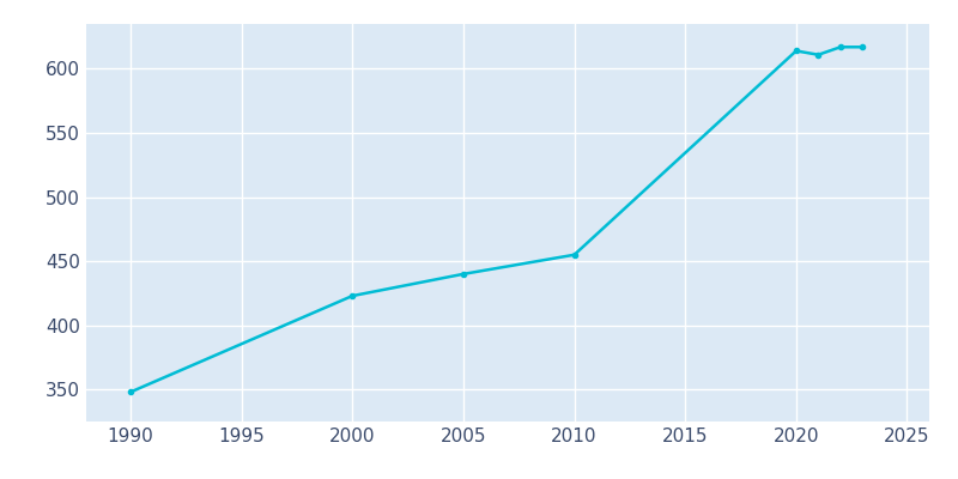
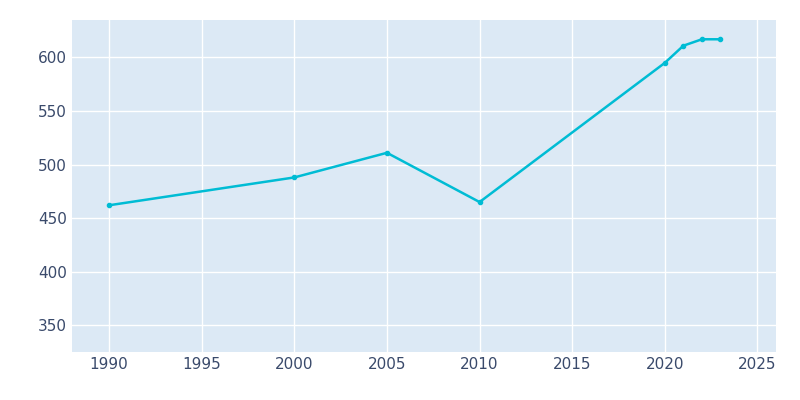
1990: 348 -> 462
2000: 423 -> 488
2005: 440 -> 511
2010: 455 -> 465
2020: 614 -> 595
